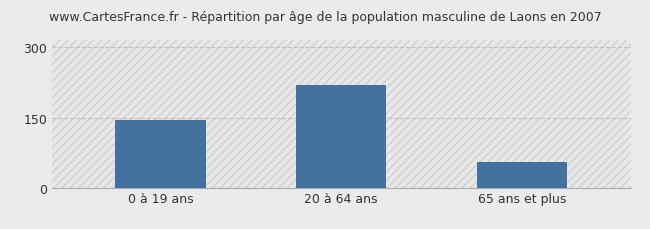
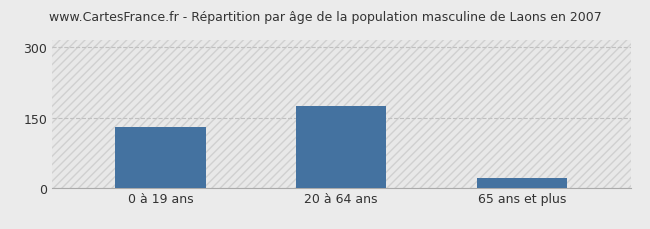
0 à 19 ans: 145 -> 130
20 à 64 ans: 220 -> 175
65 ans et plus: 55 -> 20
